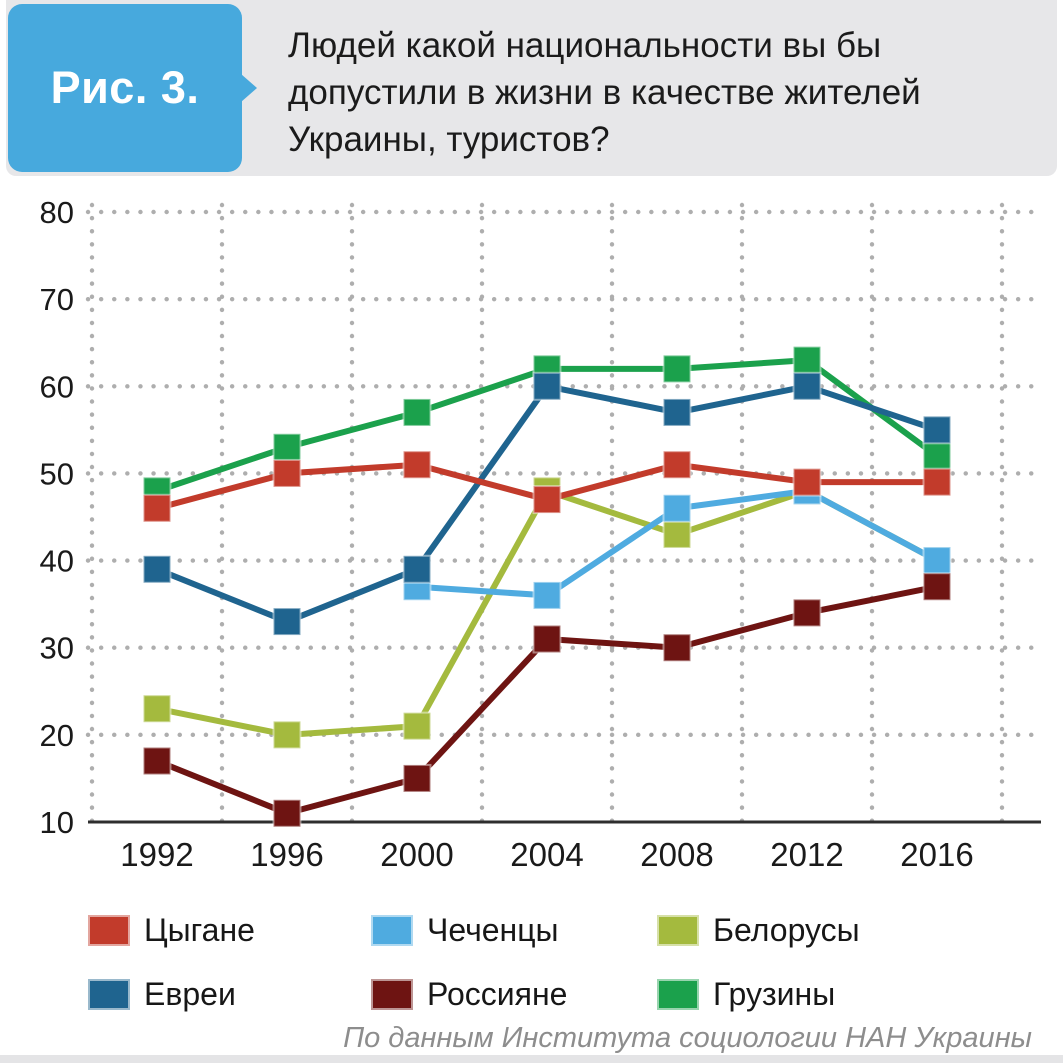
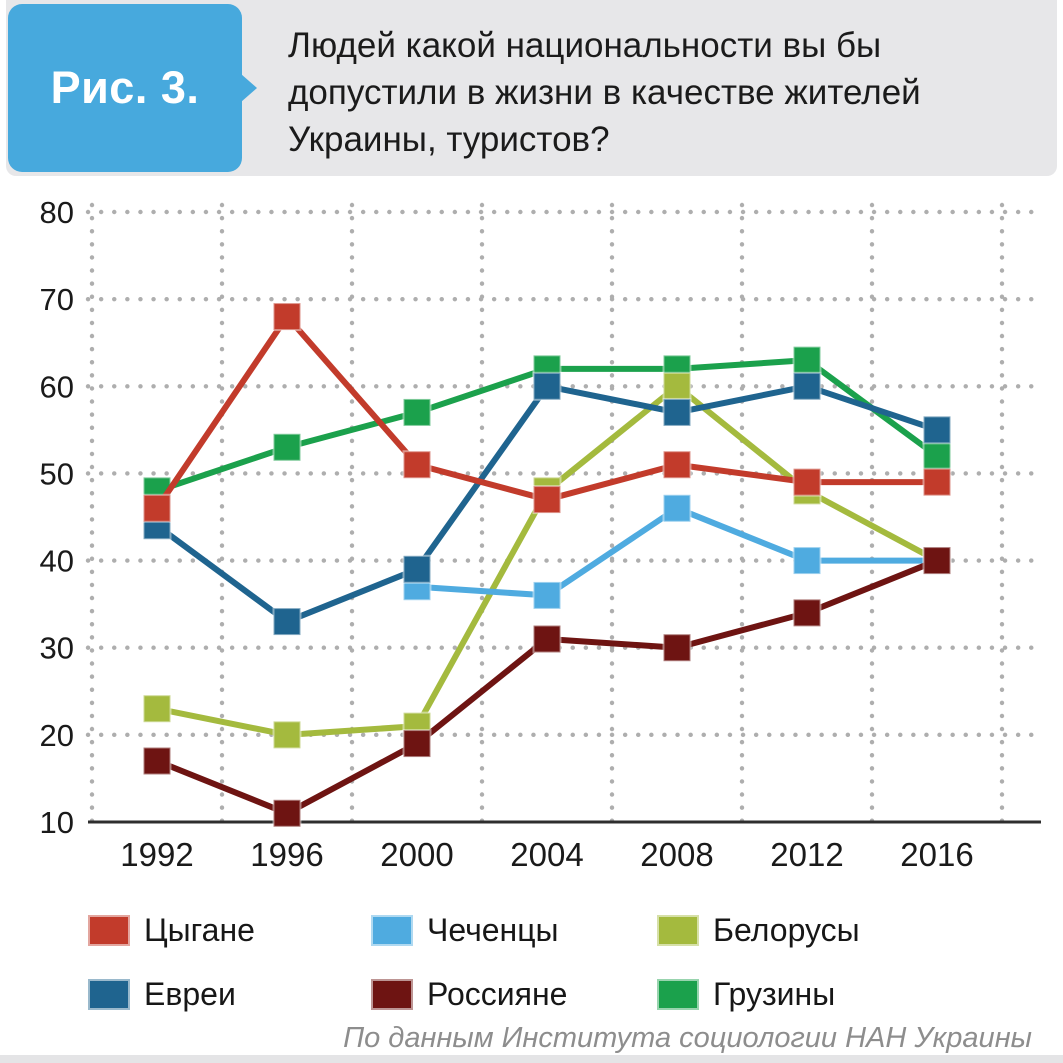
Евреи/1992: 39 -> 44
Цыгане/1996: 50 -> 68
Россияне/2000: 15 -> 19
Белорусы/2008: 43 -> 60
Чеченцы/2012: 48 -> 40
Россияне/2016: 37 -> 40
